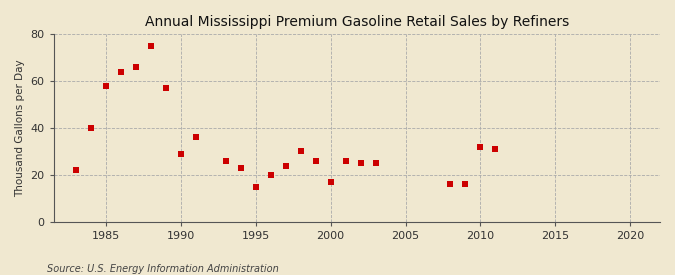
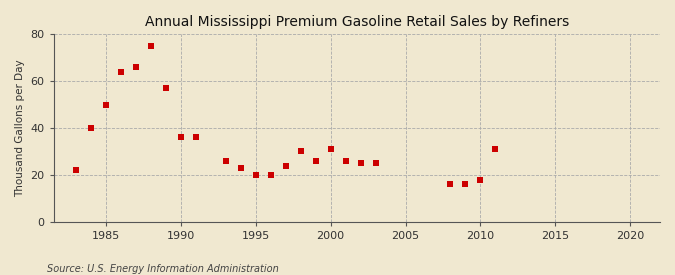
1985: 58 -> 50
1990: 29 -> 36
1995: 15 -> 20
2000: 17 -> 31
2010: 32 -> 18
